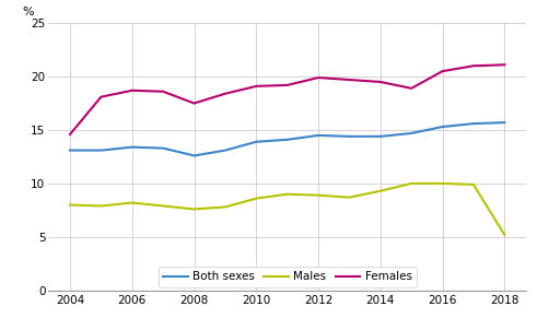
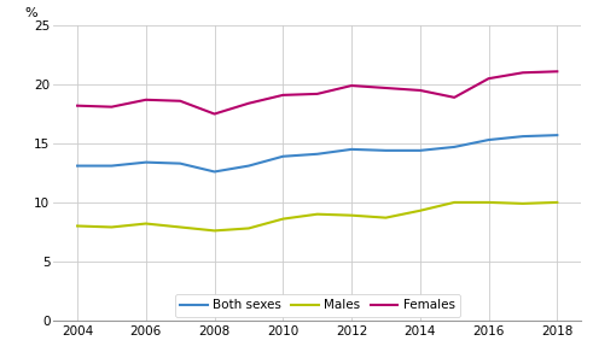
Females/2004: 14.6 -> 18.2
Males/2018: 5.2 -> 10.0
